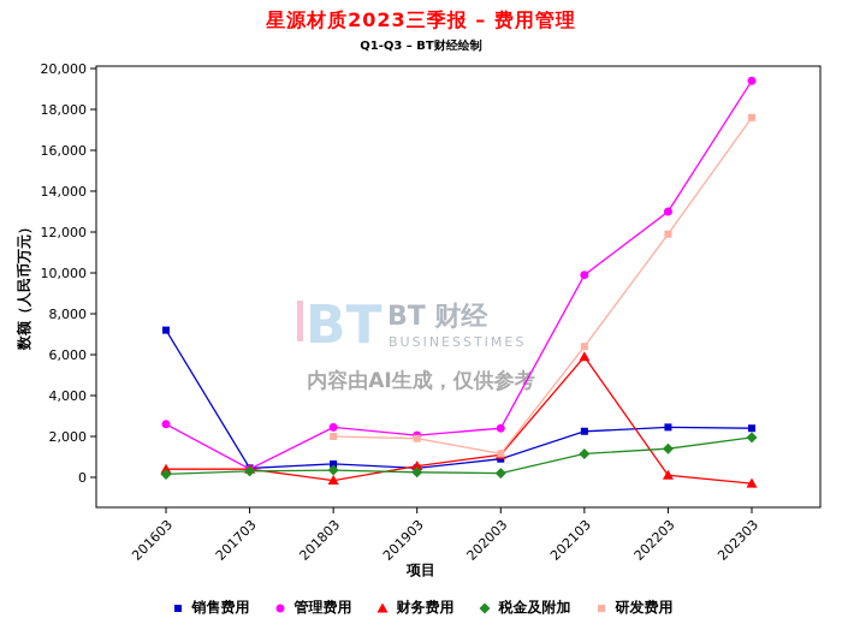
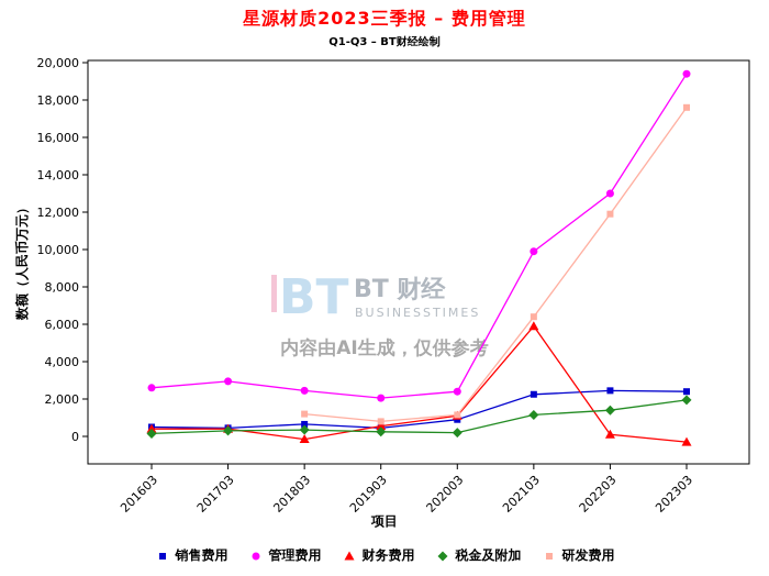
销售费用/201603: 7200 -> 500
管理费用/201703: 400 -> 3000
研发费用/201803: 2000 -> 1200
研发费用/201903: 1900 -> 800
